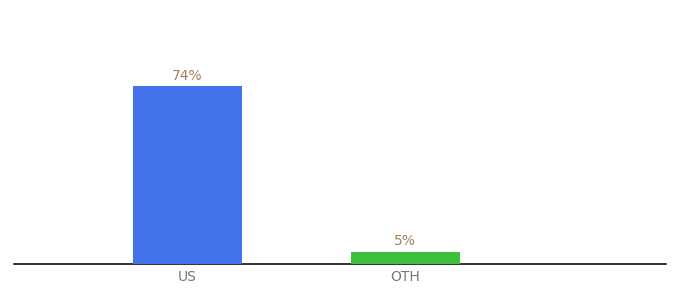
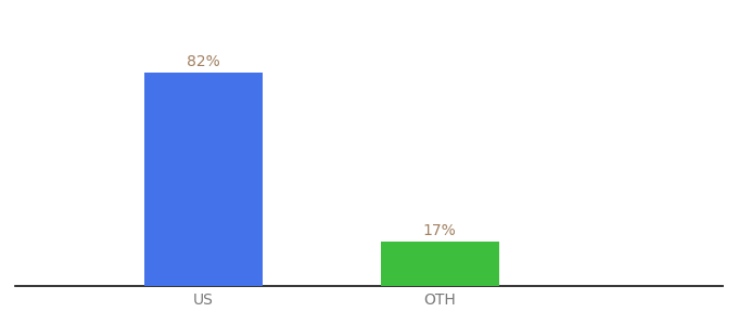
US: 74% -> 82%
OTH: 5% -> 17%
